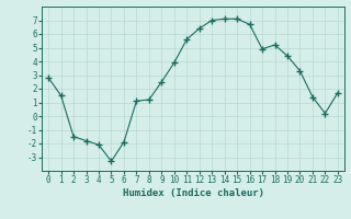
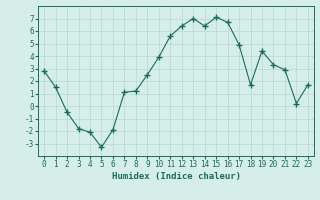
2: -1.5 -> -0.5
14: 7.1 -> 6.4
18: 5.2 -> 1.7
21: 1.4 -> 2.9
